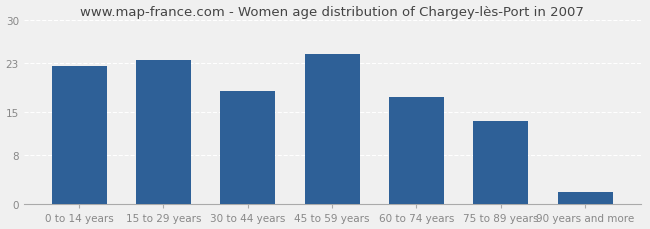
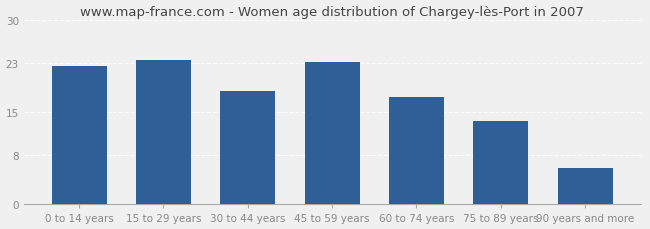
45 to 59 years: 24.5 -> 23.2
90 years and more: 2.0 -> 6.0
